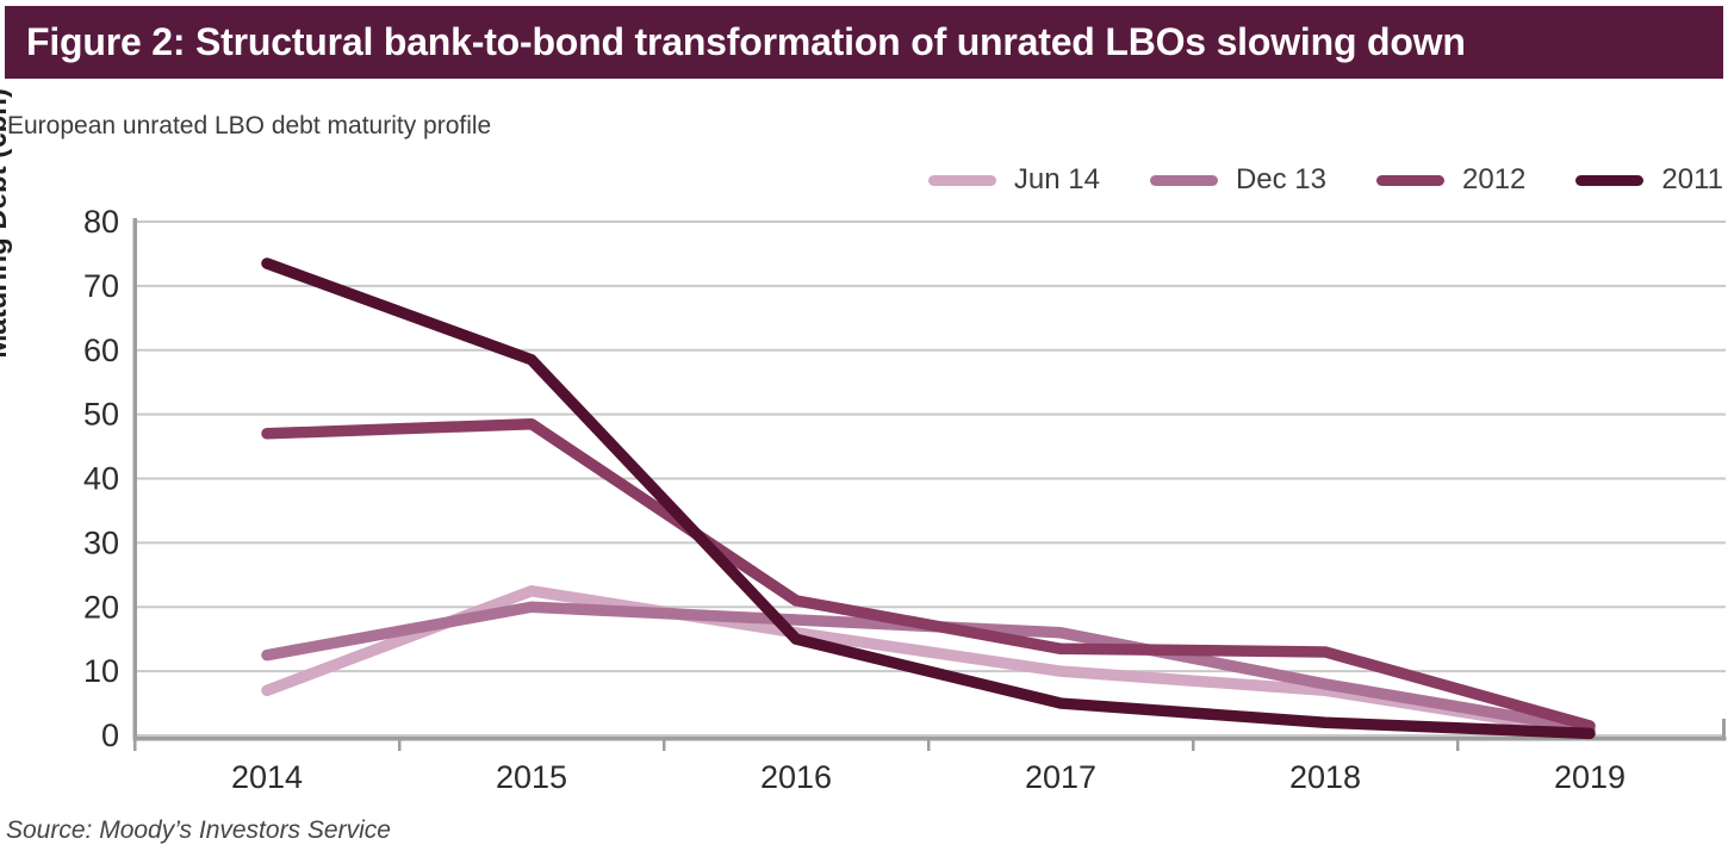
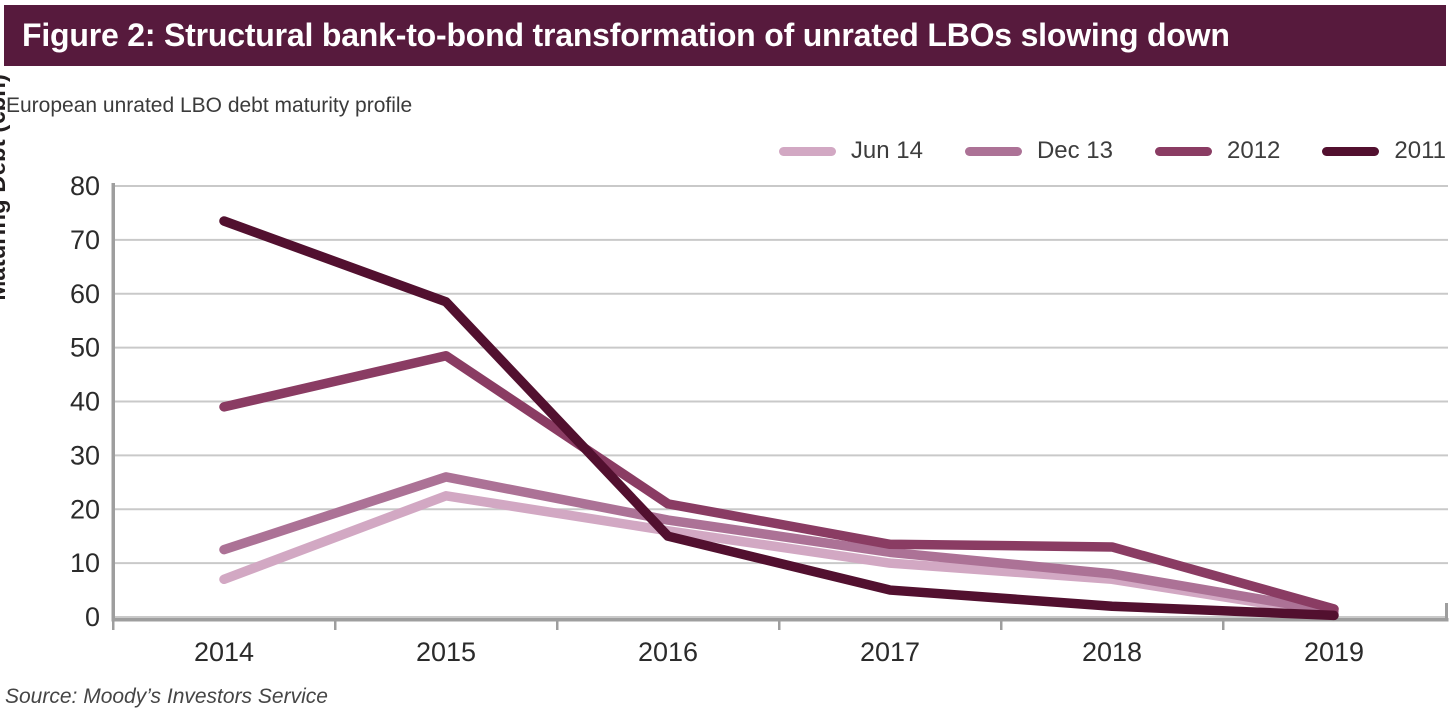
2012/2014: 47 -> 39
Dec 13/2015: 20 -> 26
Dec 13/2017: 16 -> 12
